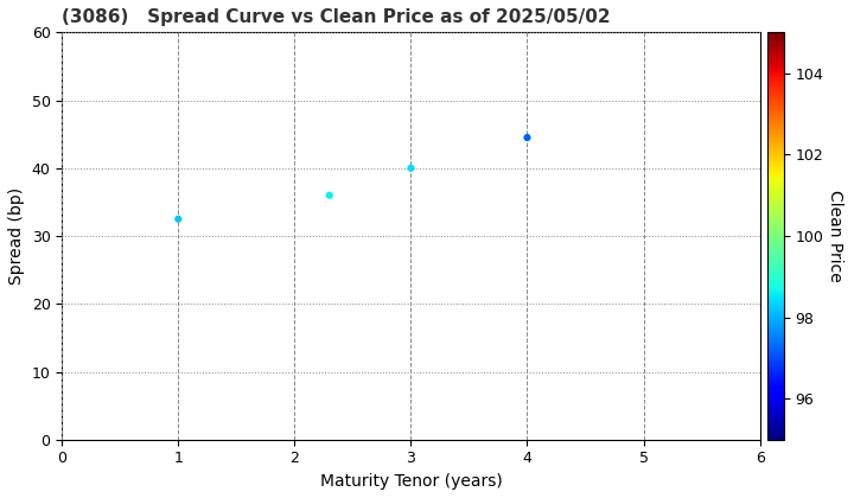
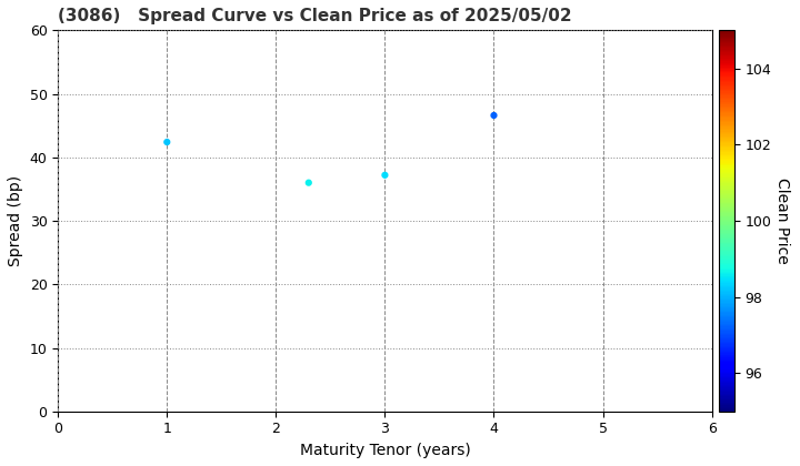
1: 32.5 -> 42.4
3: 40.0 -> 37.2
4: 44.5 -> 46.6
